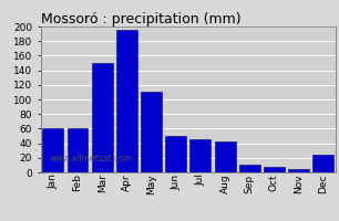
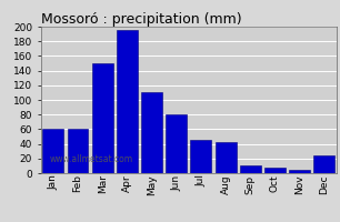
Jun: 50 -> 80
